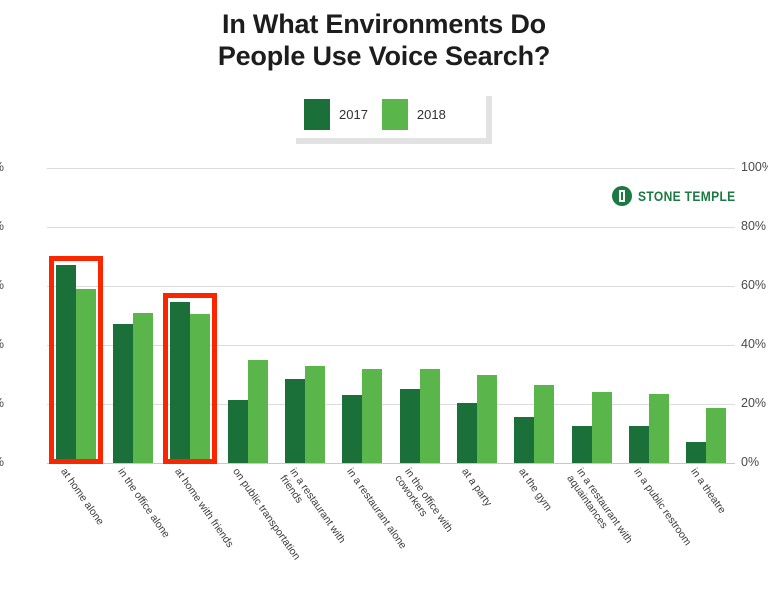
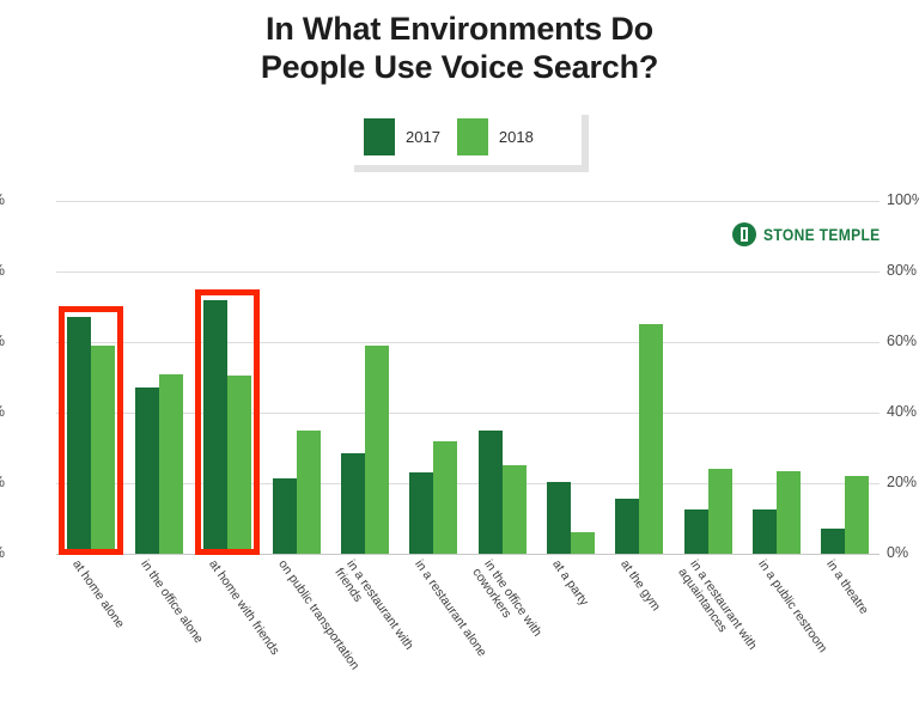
2017/at home with friends: 54% -> 72%
2018/in a restaurant with friends: 33% -> 59%
2017/in the office with coworkers: 25% -> 35%
2018/in the office with coworkers: 32% -> 25%
2018/at a party: 30% -> 6%
2018/at the gym: 26% -> 65%
2018/in a theatre: 18% -> 22%
